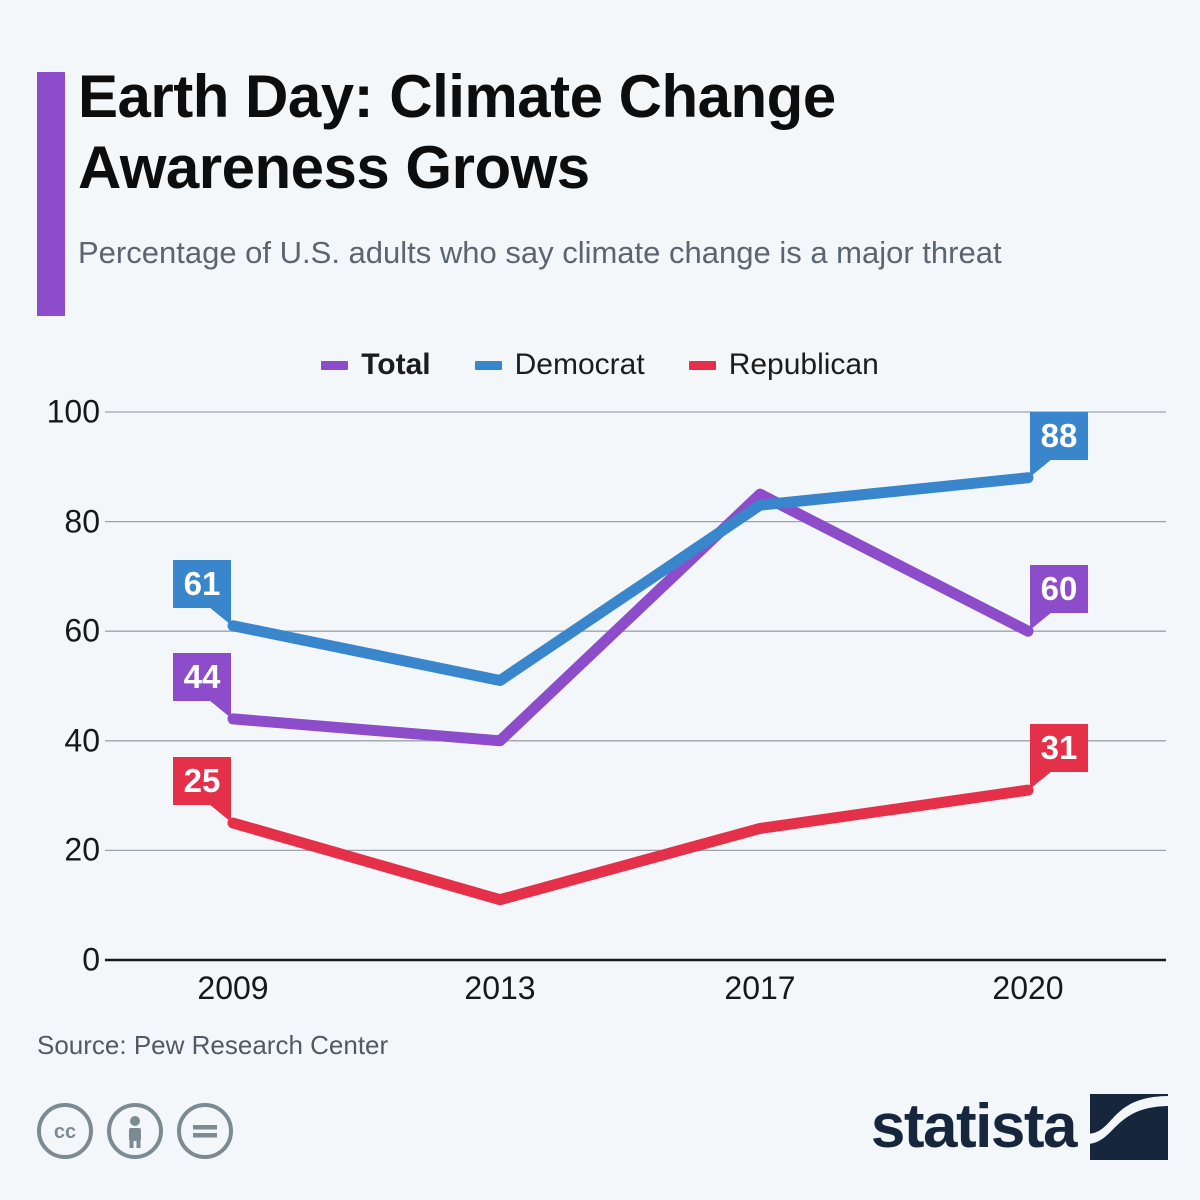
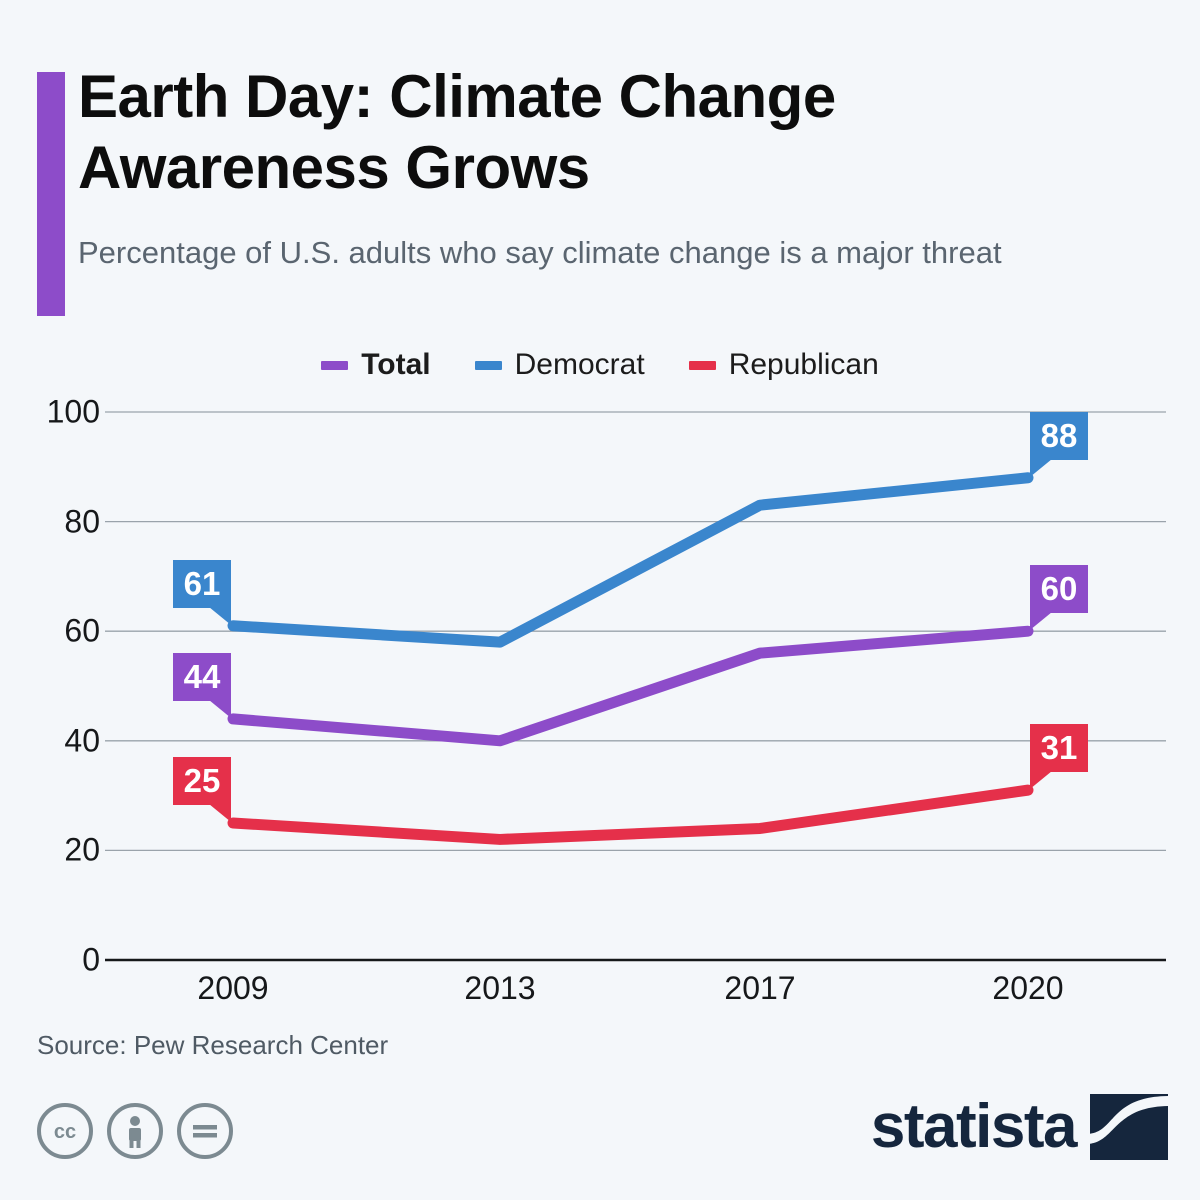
Democrat/2013: 51 -> 58
Republican/2013: 11 -> 22
Total/2017: 85 -> 56
